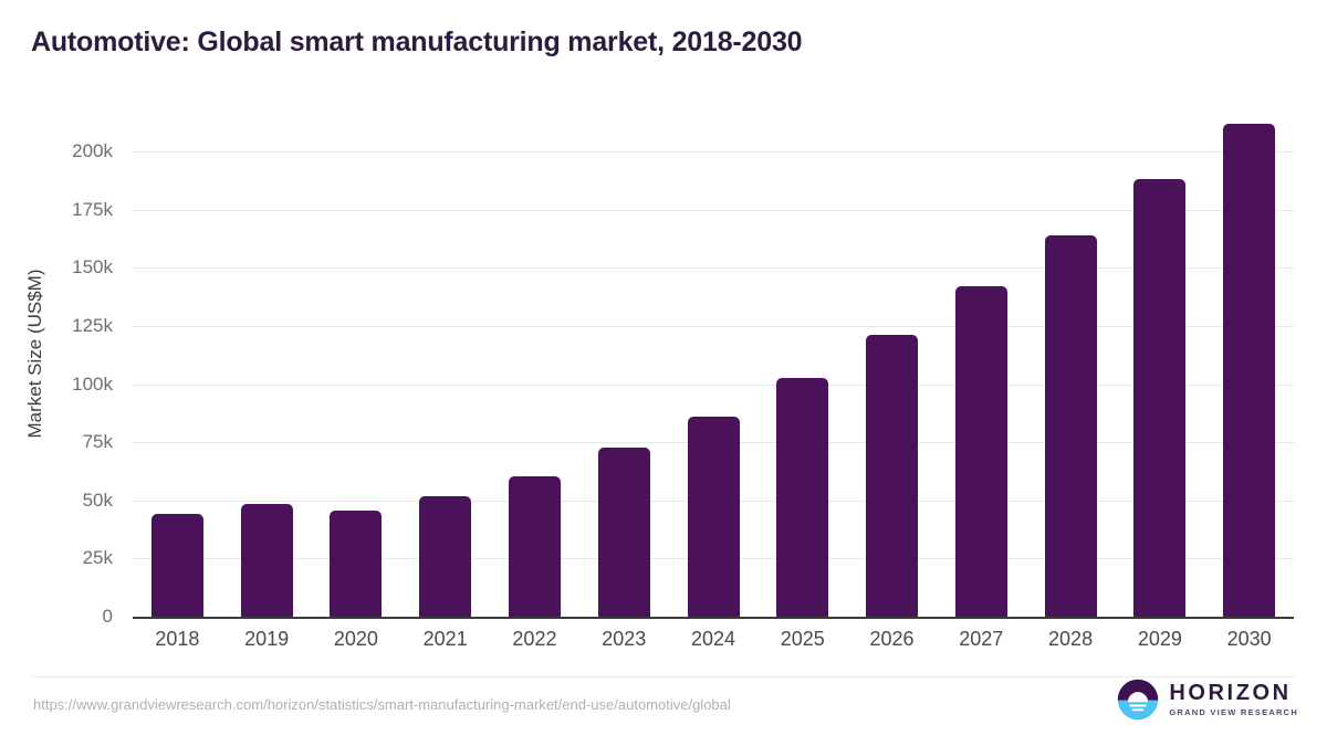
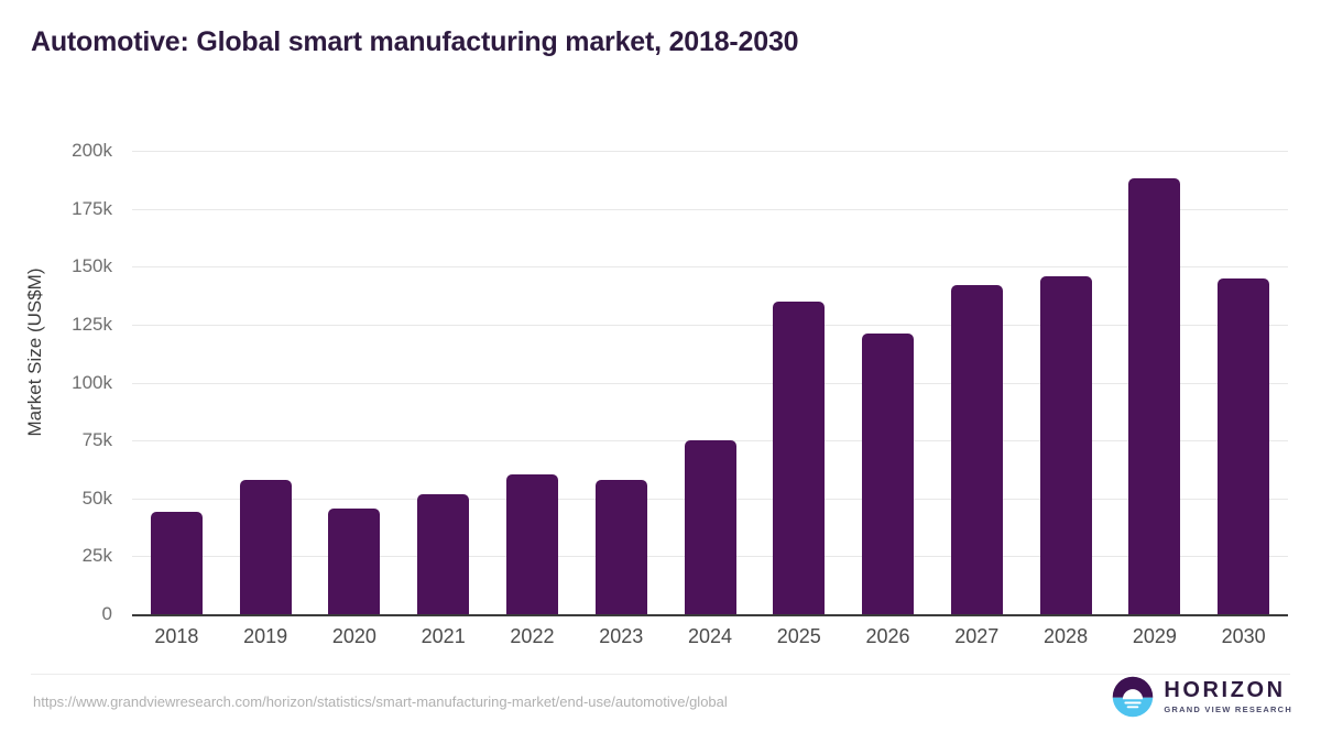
2019: 48k -> 58k
2023: 72k -> 58k
2024: 86k -> 75k
2025: 102k -> 135k
2028: 164k -> 146k
2030: 212k -> 145k
